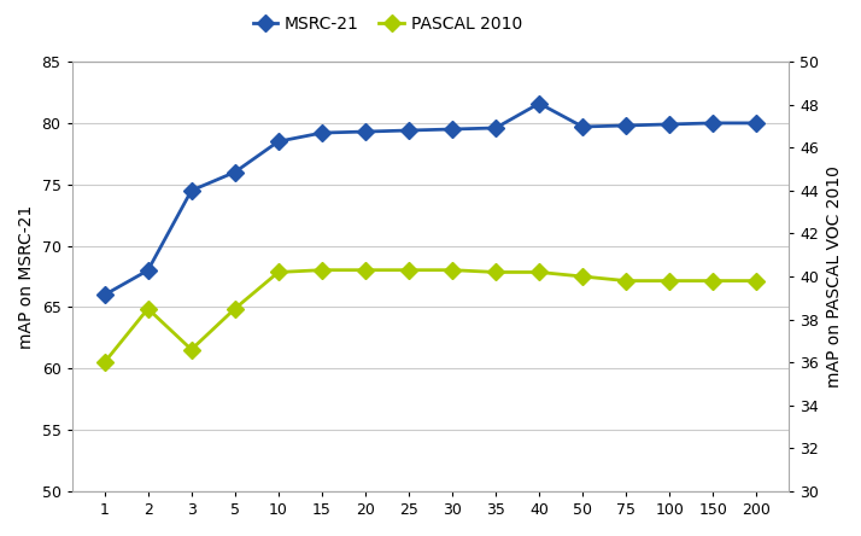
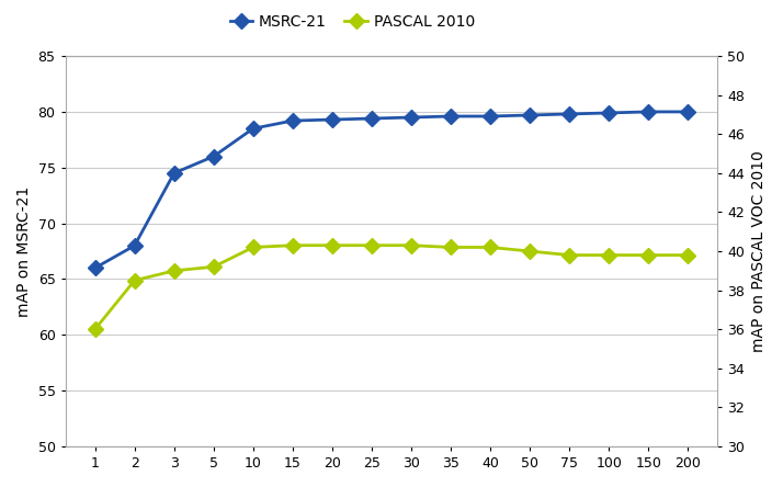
PASCAL 2010/3: 36.6 -> 39.0
PASCAL 2010/5: 38.5 -> 39.2
MSRC-21/40: 81.6 -> 79.6
